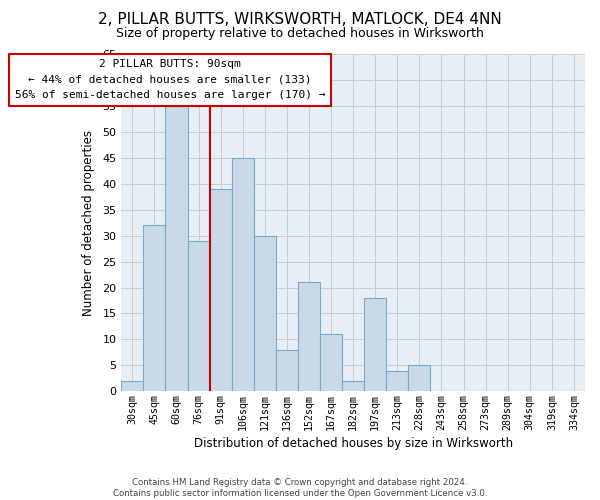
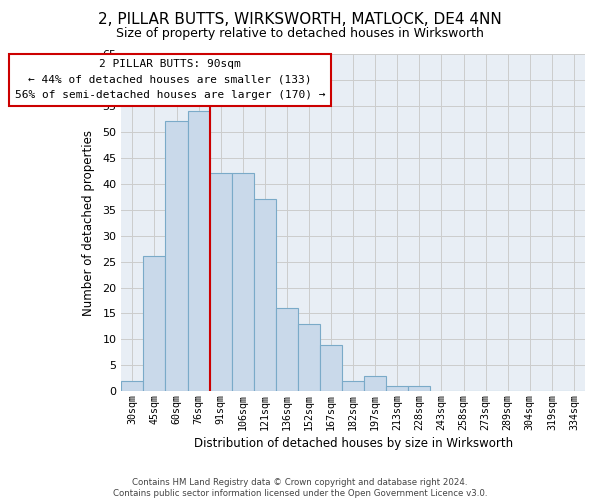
45sqm: 32 -> 26
60sqm: 55 -> 52
76sqm: 29 -> 54
91sqm: 39 -> 42
106sqm: 45 -> 42
121sqm: 30 -> 37
136sqm: 8 -> 16
152sqm: 21 -> 13
167sqm: 11 -> 9
197sqm: 18 -> 3
213sqm: 4 -> 1
228sqm: 5 -> 1
